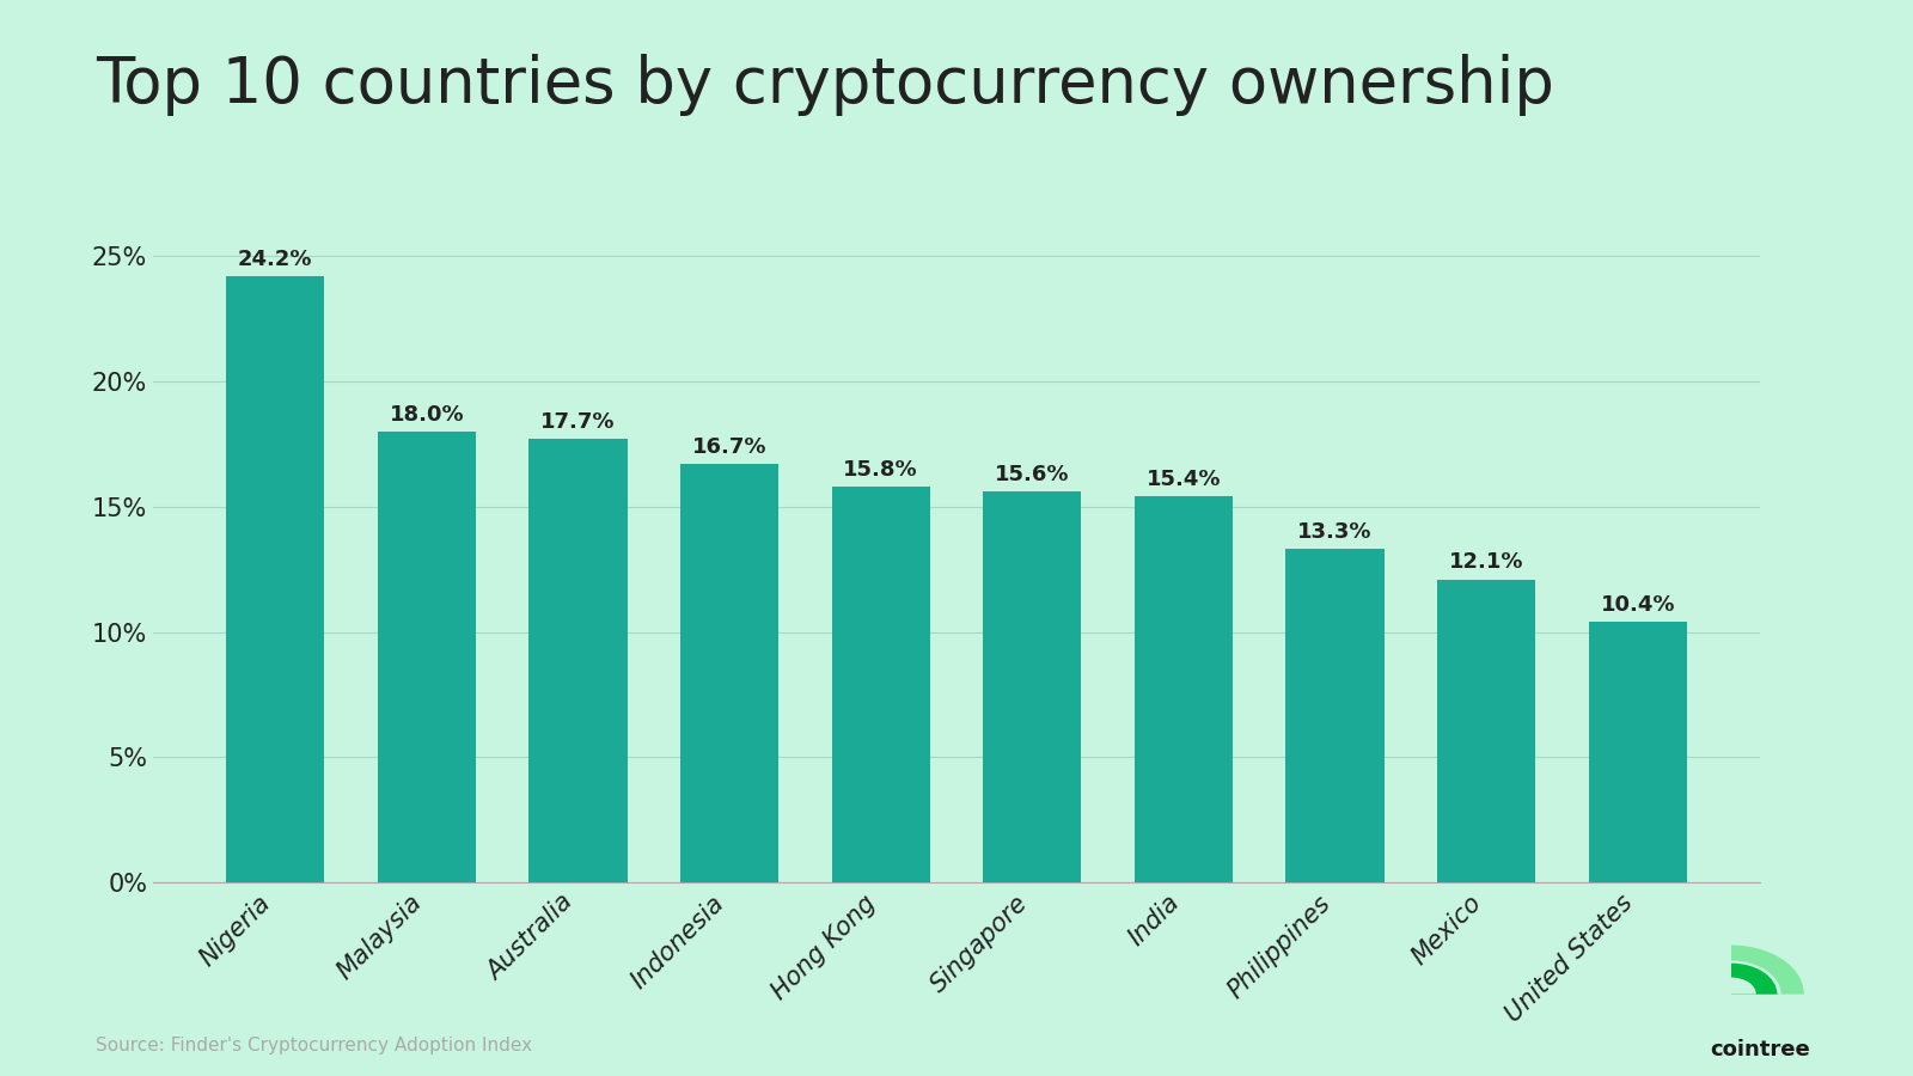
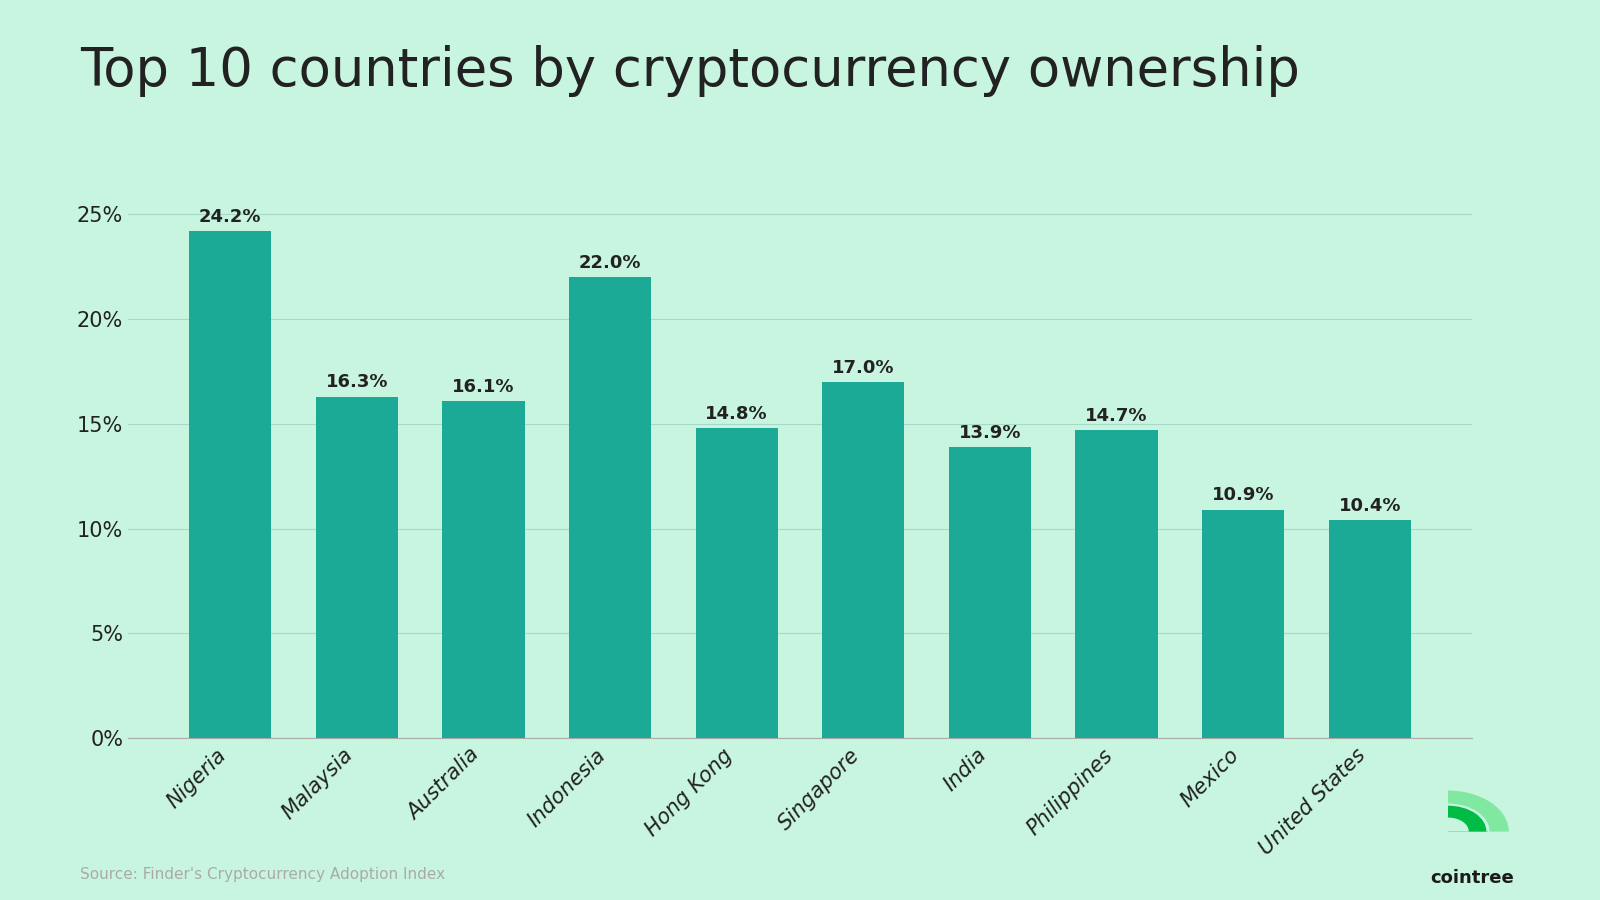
Malaysia: 18.0% -> 16.3%
Australia: 17.7% -> 16.1%
Indonesia: 16.7% -> 22.0%
Hong Kong: 15.8% -> 14.8%
Singapore: 15.6% -> 17.0%
India: 15.4% -> 13.9%
Philippines: 13.3% -> 14.7%
Mexico: 12.1% -> 10.9%
